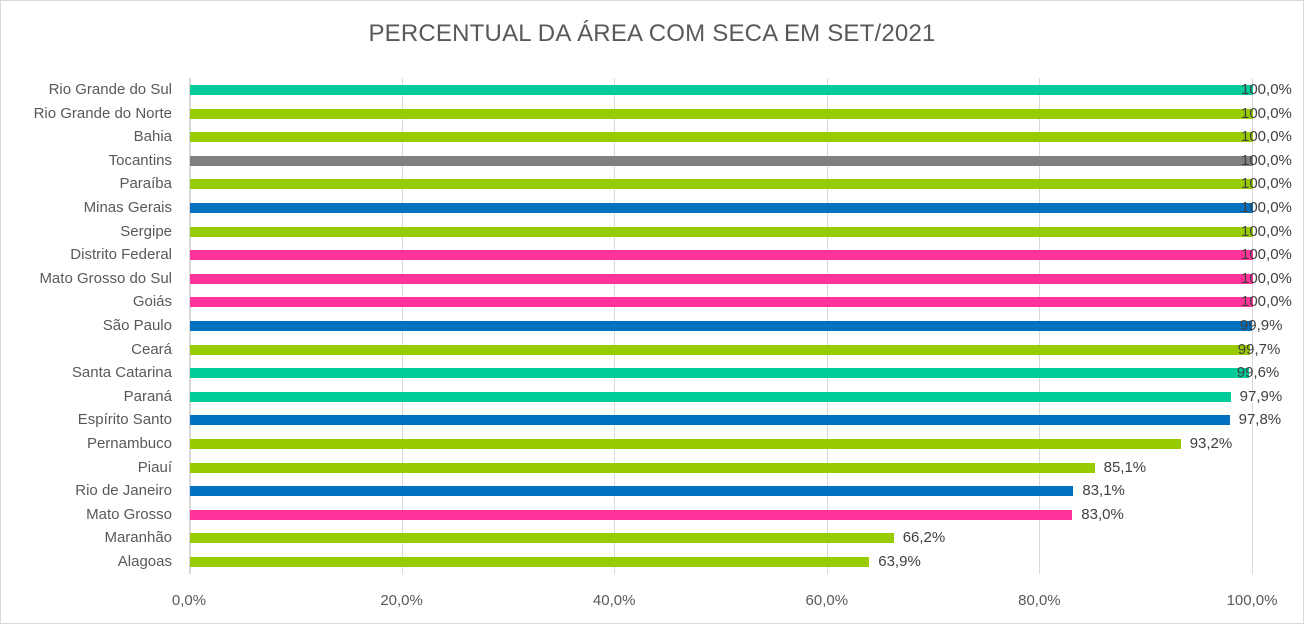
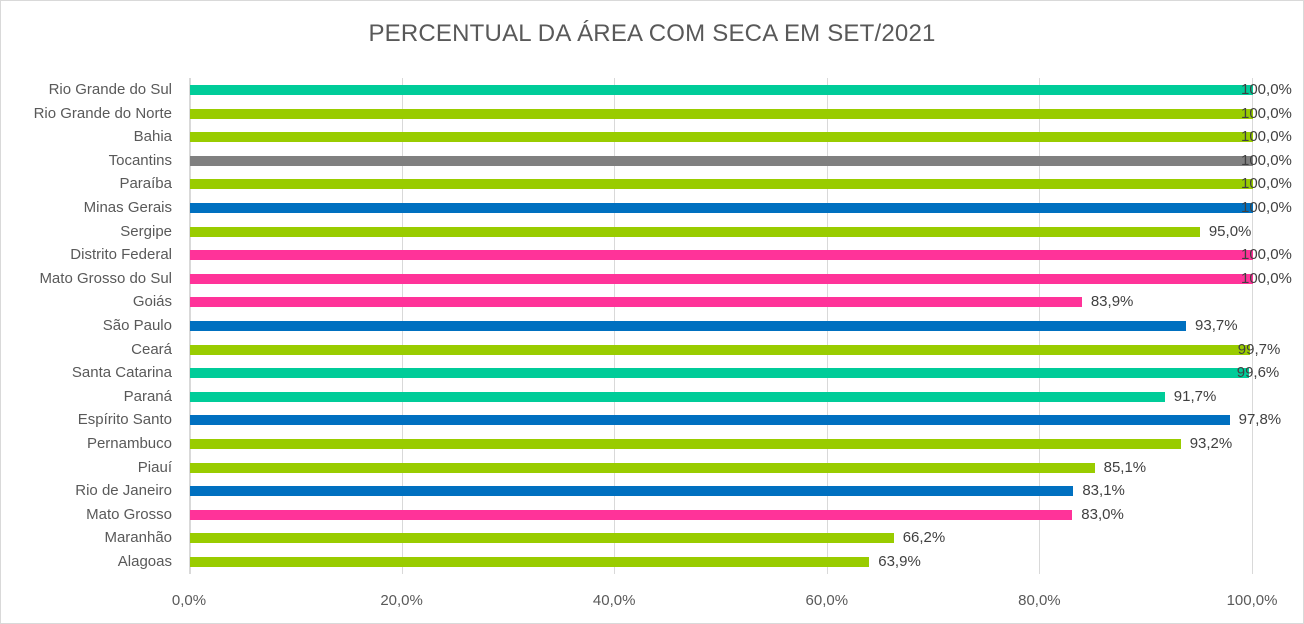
Sergipe: 100,0% -> 95,0%
Goiás: 100,0% -> 83,9%
São Paulo: 99,9% -> 93,7%
Paraná: 97,9% -> 91,7%
